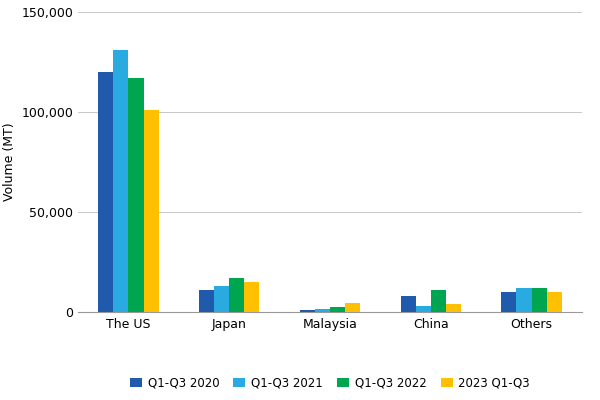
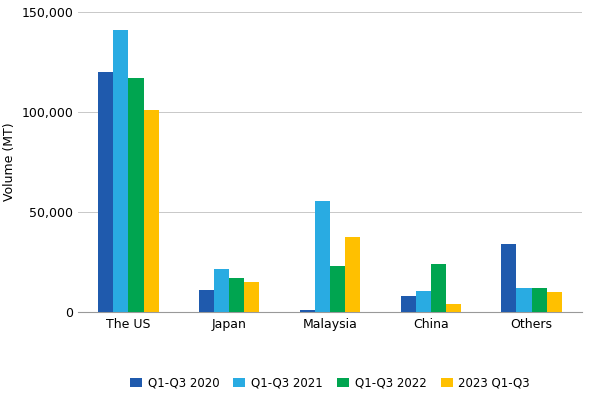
Q1-Q3 2021/The US: 131,000 -> 141,000
Q1-Q3 2021/Japan: 13,000 -> 21,500
Q1-Q3 2021/Malaysia: 1,500 -> 55,500
Q1-Q3 2022/Malaysia: 2,500 -> 23,000
2023 Q1-Q3/Malaysia: 4,500 -> 37,500
Q1-Q3 2021/China: 3,000 -> 10,500
Q1-Q3 2022/China: 11,000 -> 24,000
Q1-Q3 2020/Others: 10,000 -> 34,000
